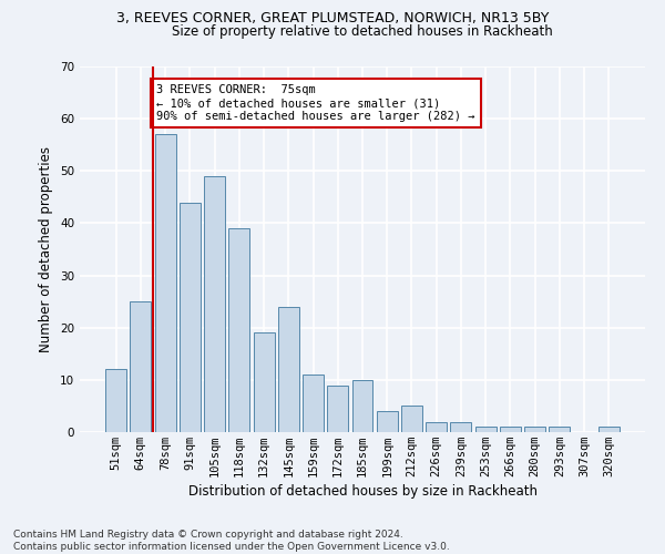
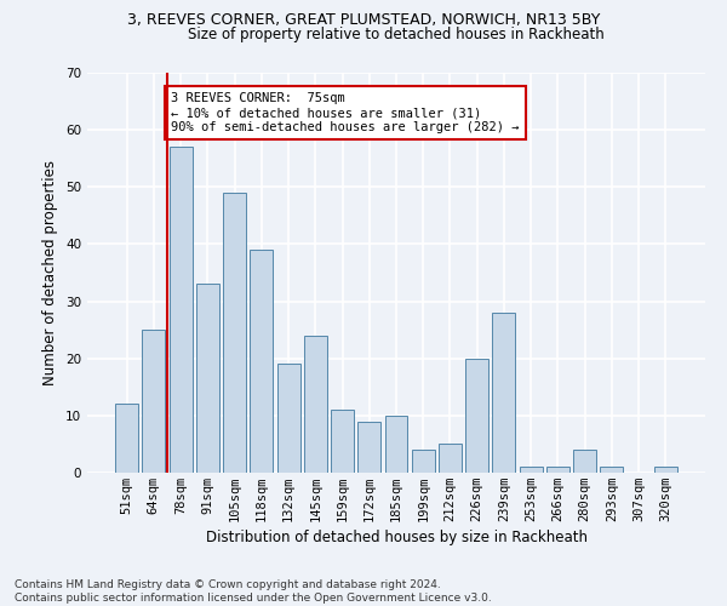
91sqm: 44 -> 33
226sqm: 2 -> 20
239sqm: 2 -> 28
280sqm: 1 -> 4
